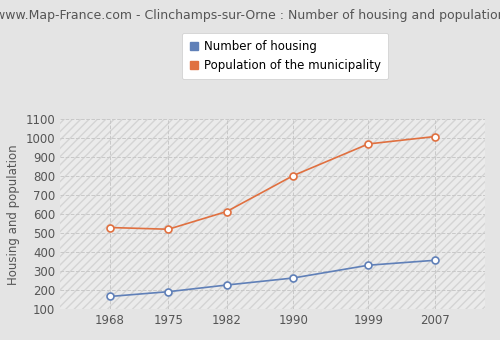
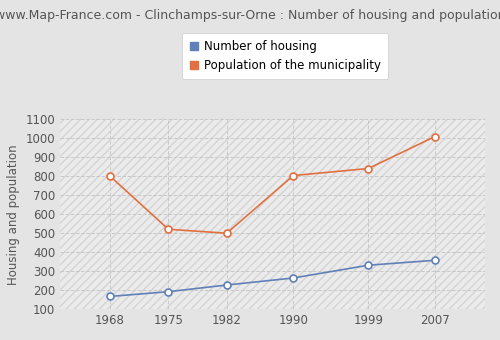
Population of the municipality/1968: 530 -> 800
Population of the municipality/1982: 610 -> 500
Population of the municipality/1999: 970 -> 840
